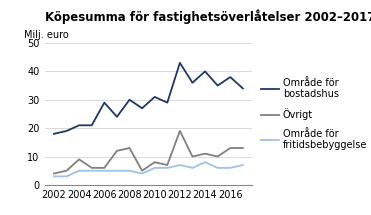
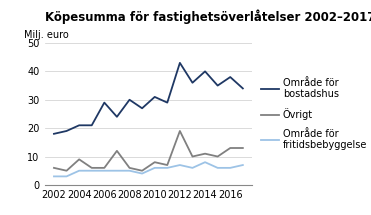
Övrigt/2002: 4 -> 6
Övrigt/2008: 13 -> 6
